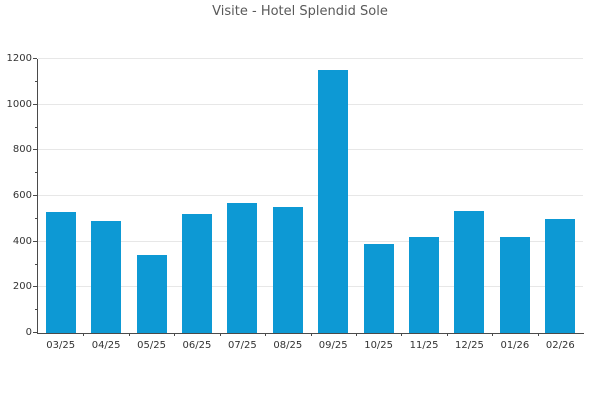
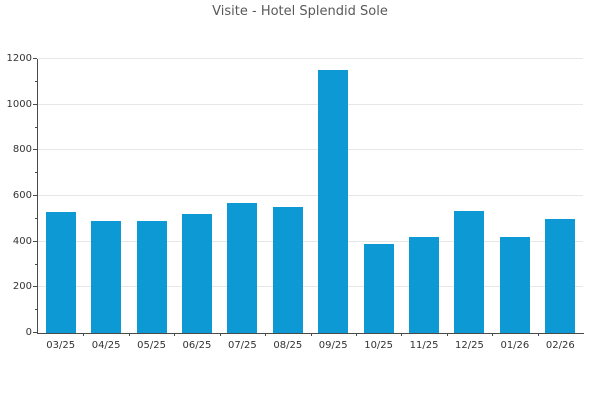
05/25: 340 -> 490
